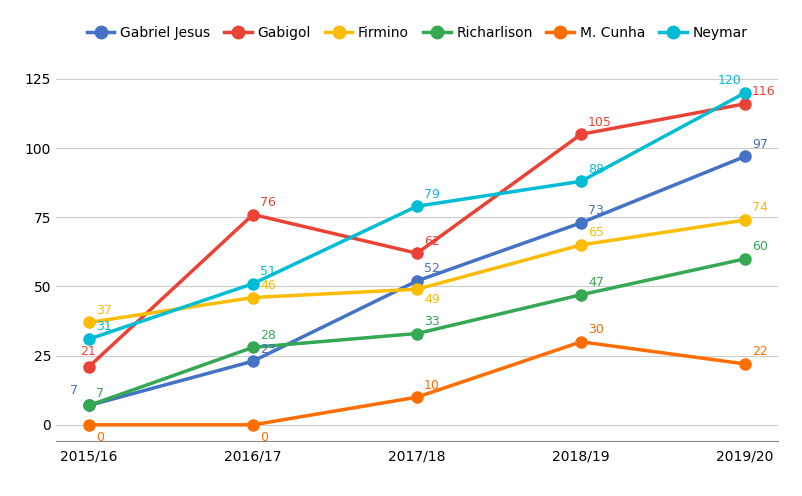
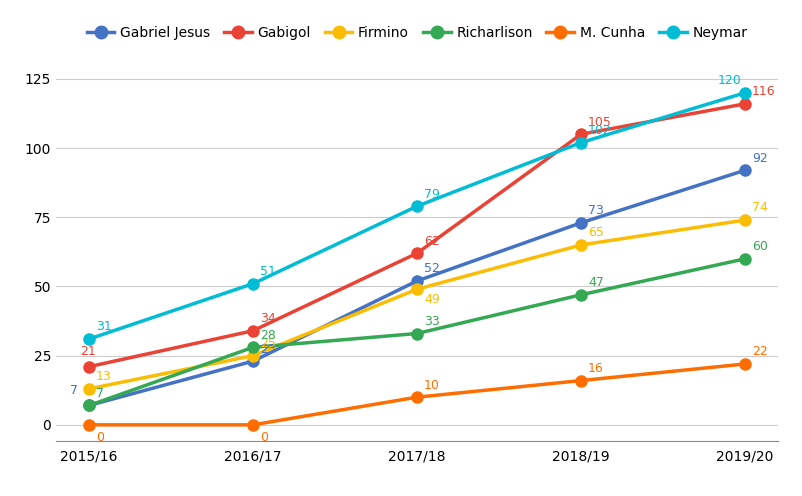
Firmino/2015/16: 37 -> 13
Gabigol/2016/17: 76 -> 34
Firmino/2016/17: 46 -> 25
M. Cunha/2018/19: 30 -> 16
Neymar/2018/19: 88 -> 102
Gabriel Jesus/2019/20: 97 -> 92
